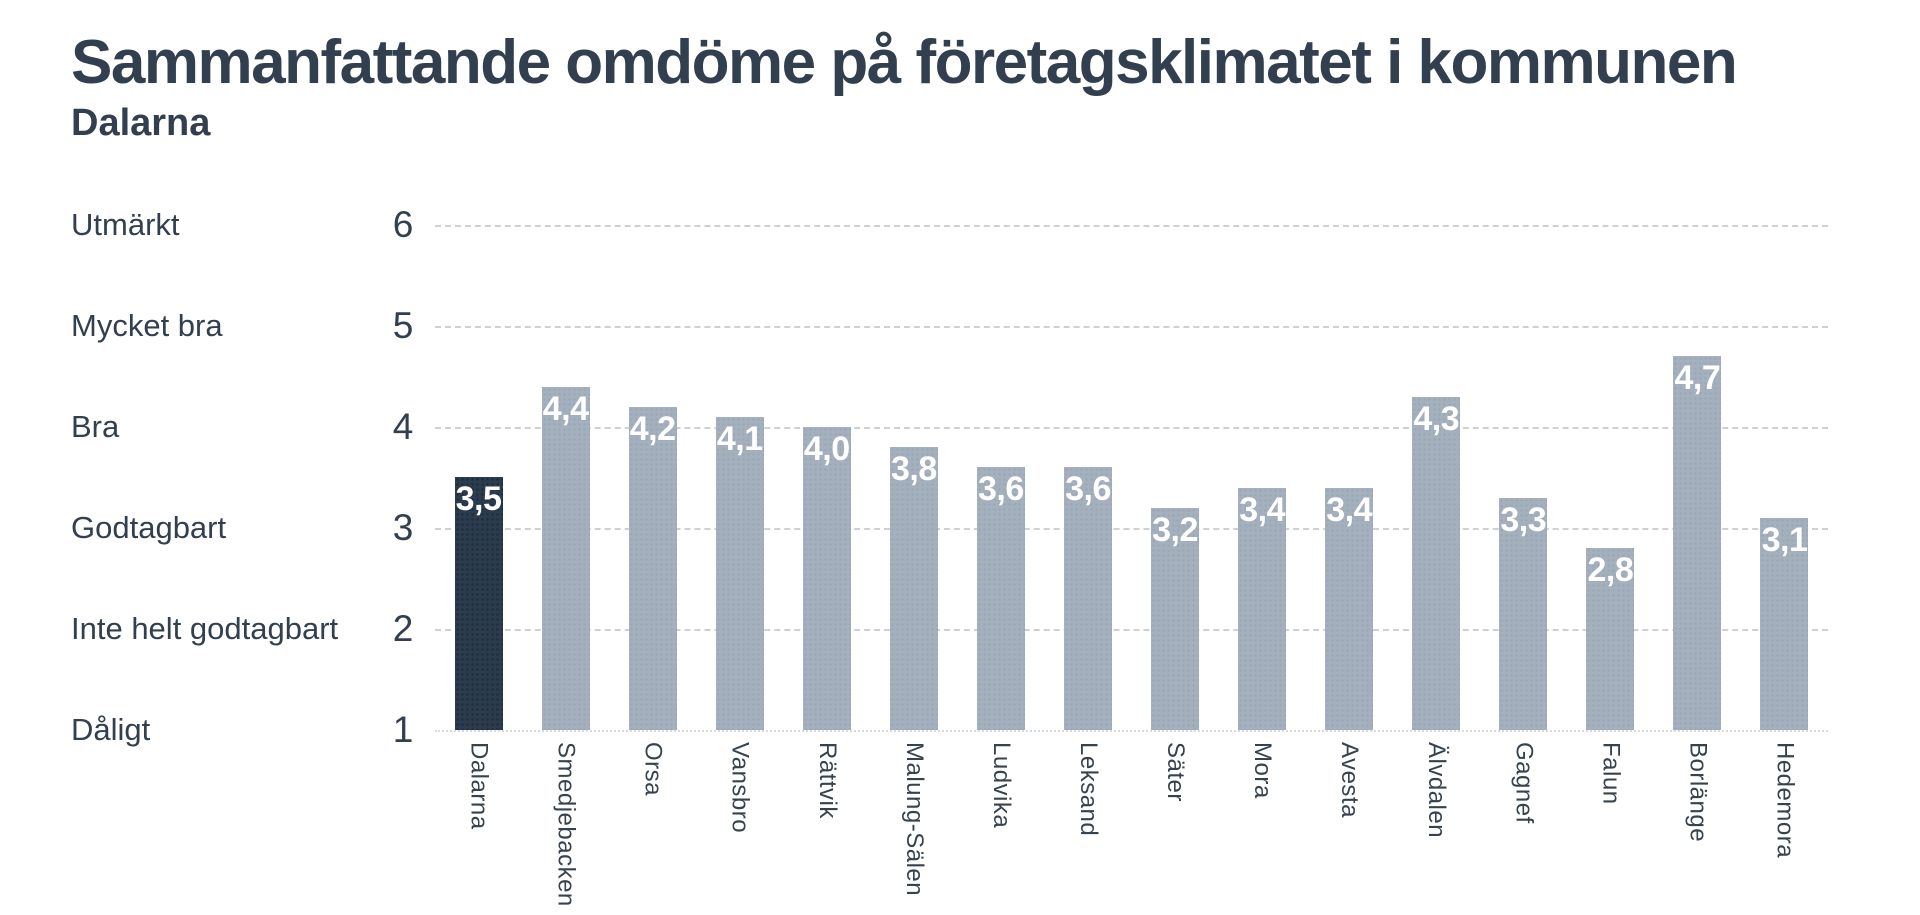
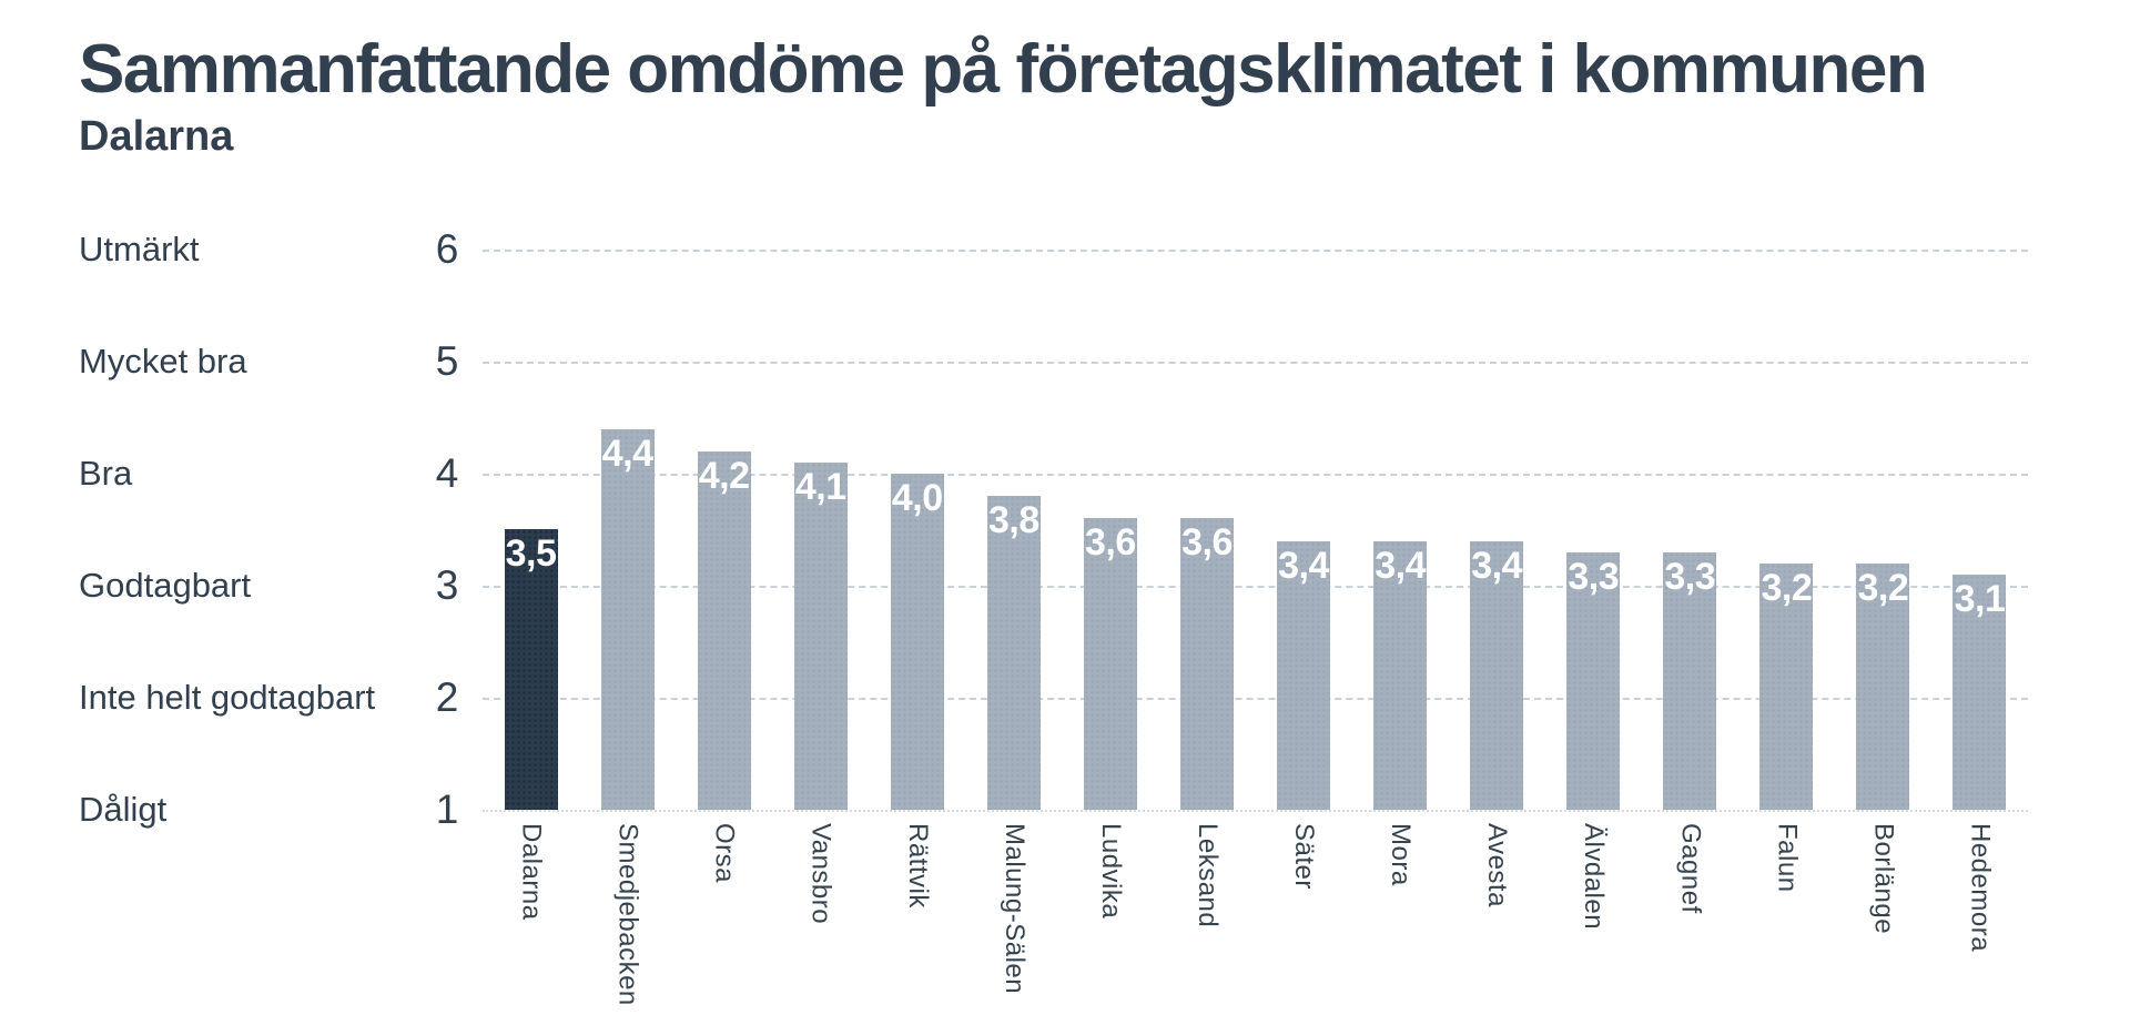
Säter: 3,2 -> 3,4
Älvdalen: 4,3 -> 3,3
Falun: 2,8 -> 3,2
Borlänge: 4,7 -> 3,2
